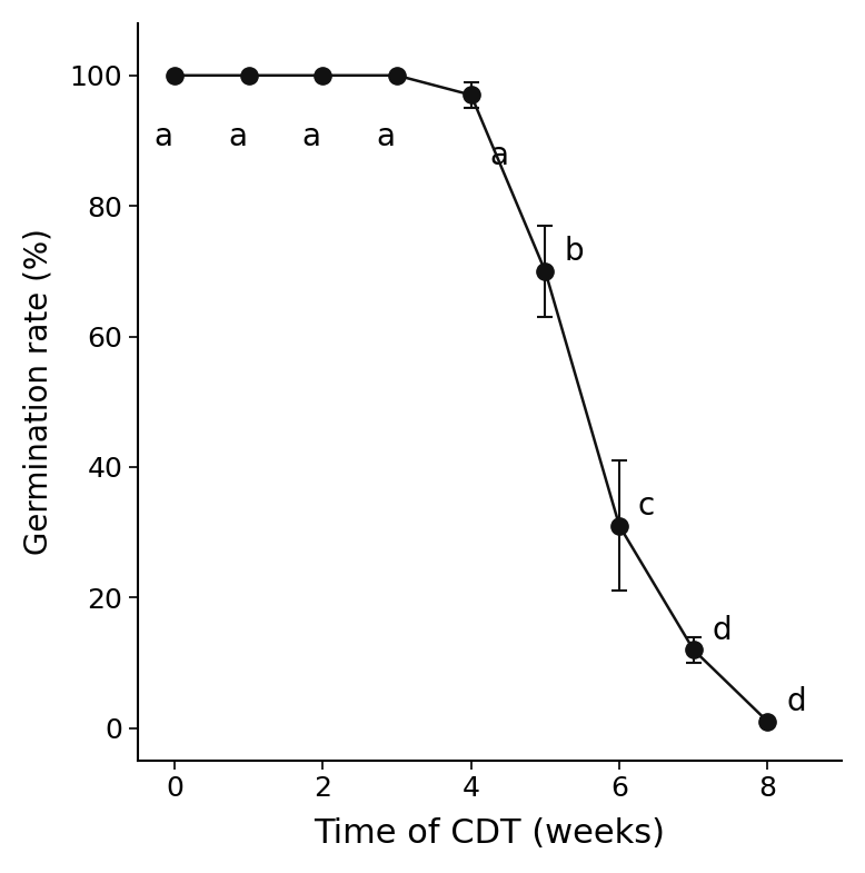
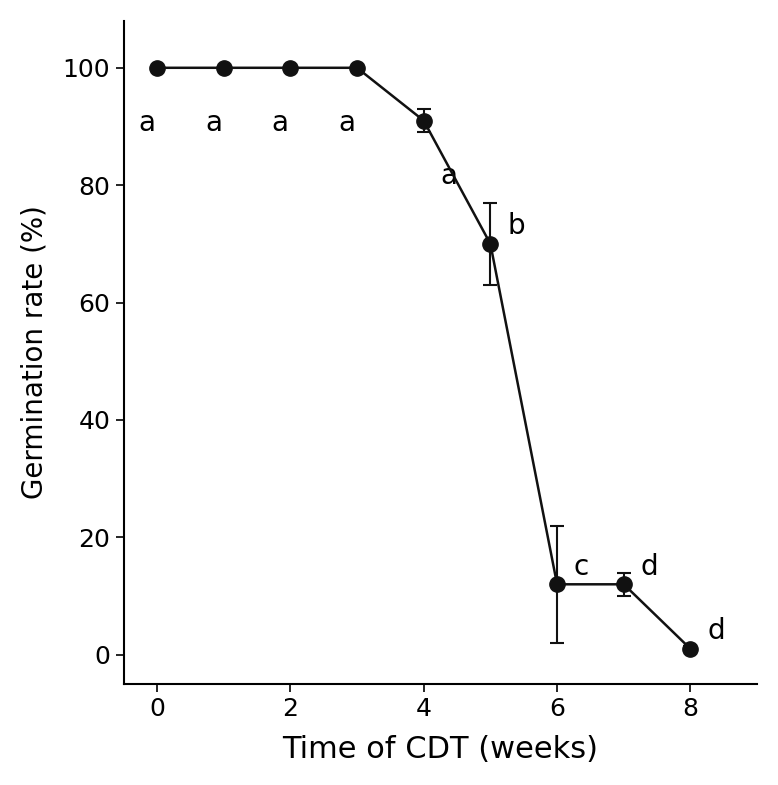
4: 97 -> 91
6: 31 -> 12
